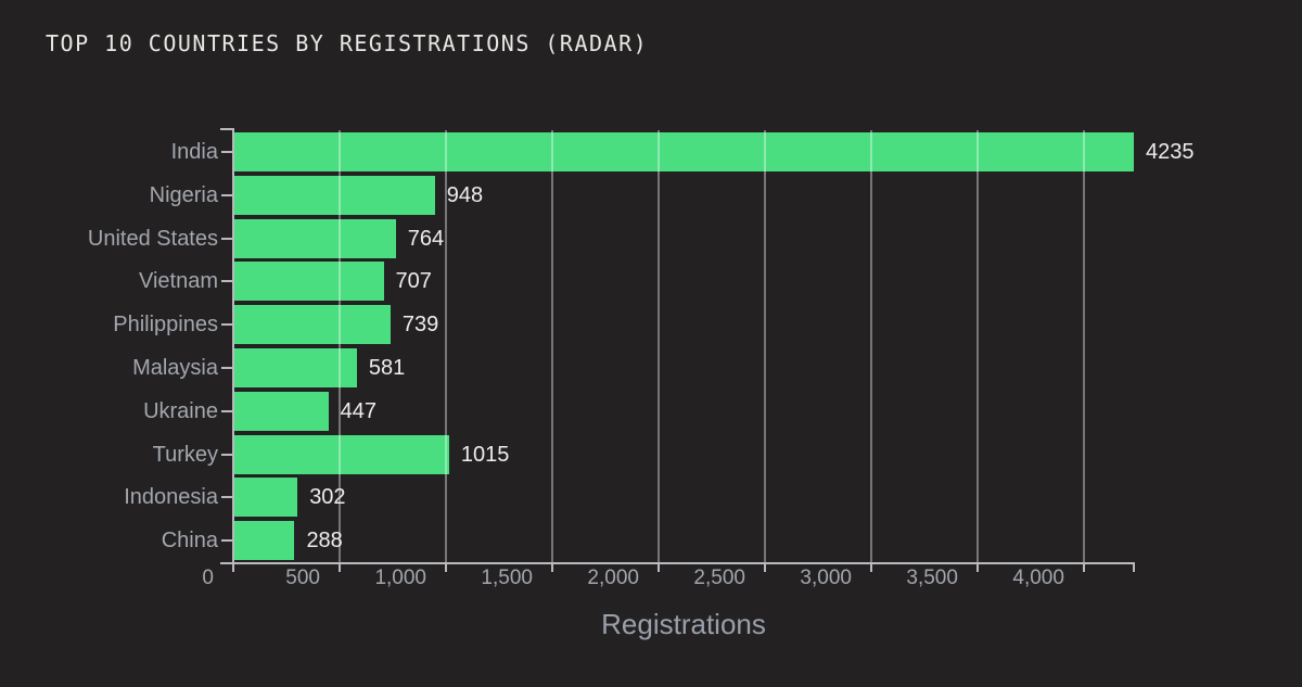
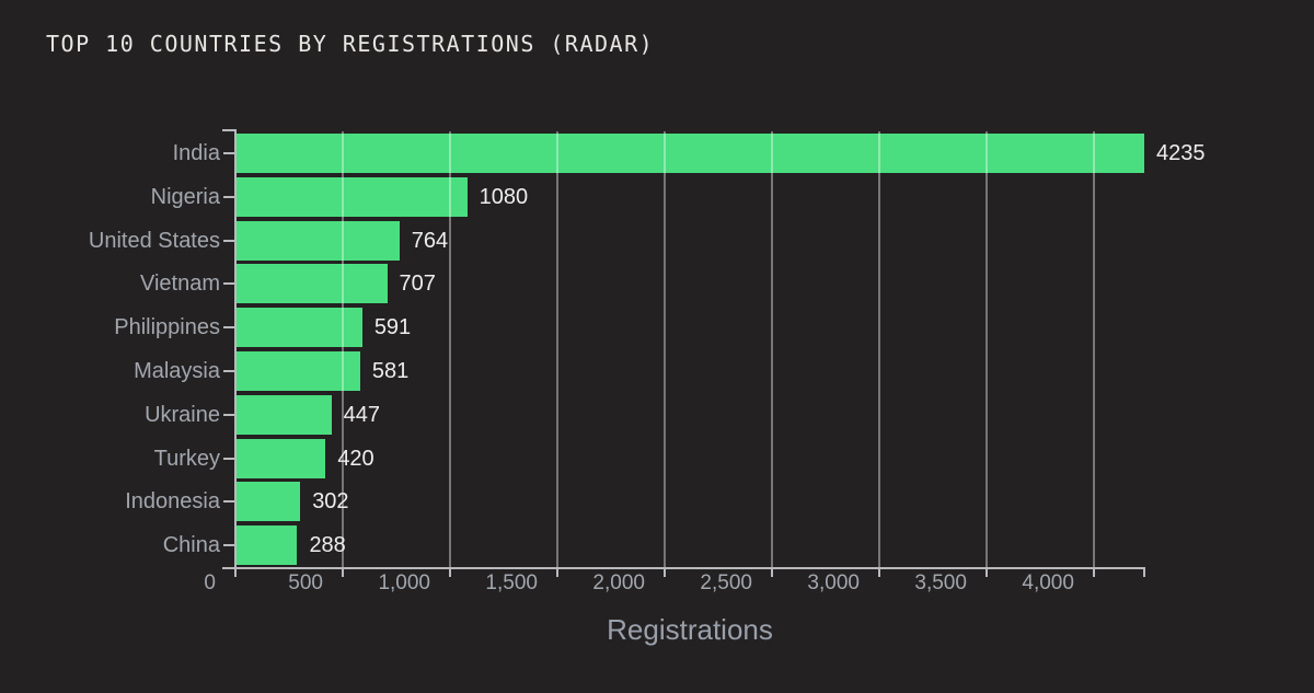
Nigeria: 948 -> 1080
Philippines: 739 -> 591
Turkey: 1015 -> 420
